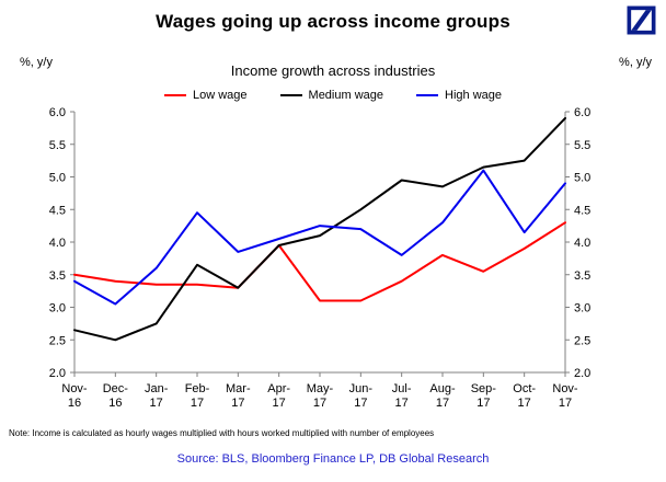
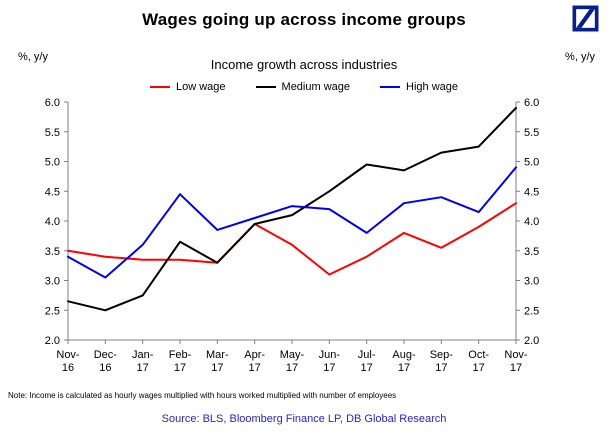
Low wage/May-17: 3.1 -> 3.6
High wage/Sep-17: 5.1 -> 4.4
